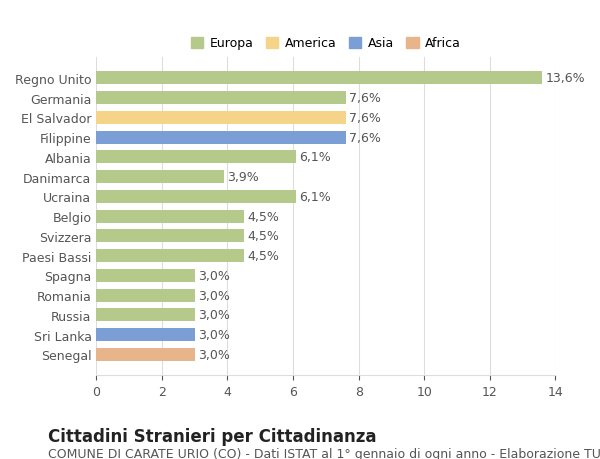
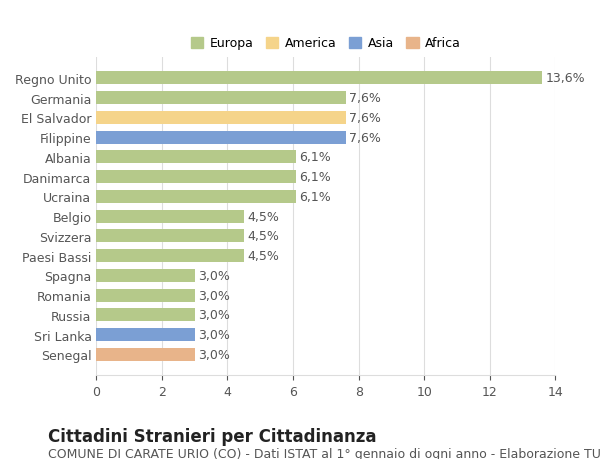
Danimarca: 3,9% -> 6,1%
